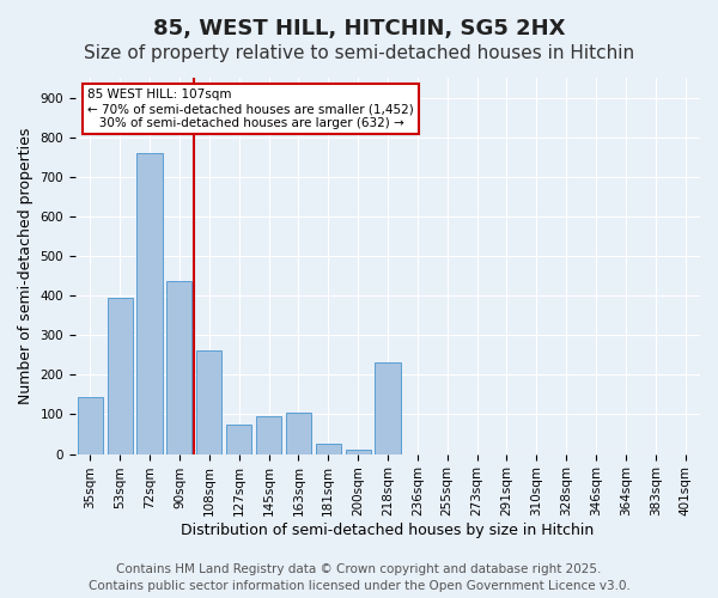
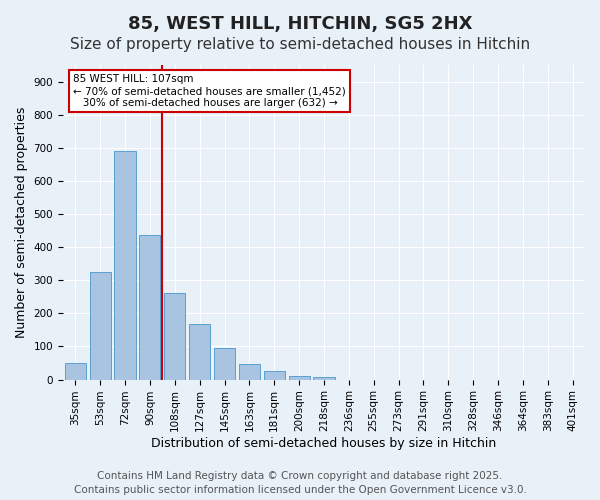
35sqm: 145 -> 50
53sqm: 395 -> 325
72sqm: 760 -> 690
127sqm: 75 -> 168
163sqm: 105 -> 47
218sqm: 230 -> 8
